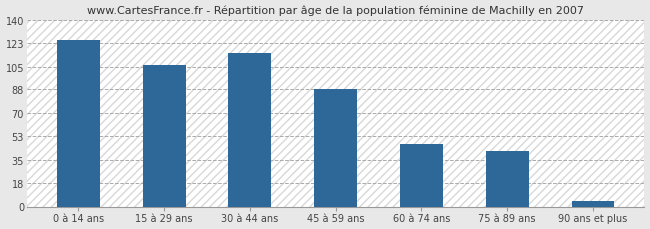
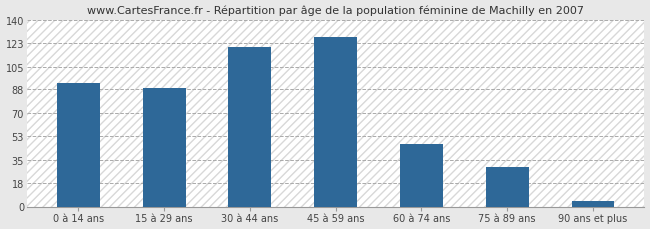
0 à 14 ans: 125 -> 93
15 à 29 ans: 106 -> 89
30 à 44 ans: 115 -> 120
45 à 59 ans: 88 -> 127
75 à 89 ans: 42 -> 30
